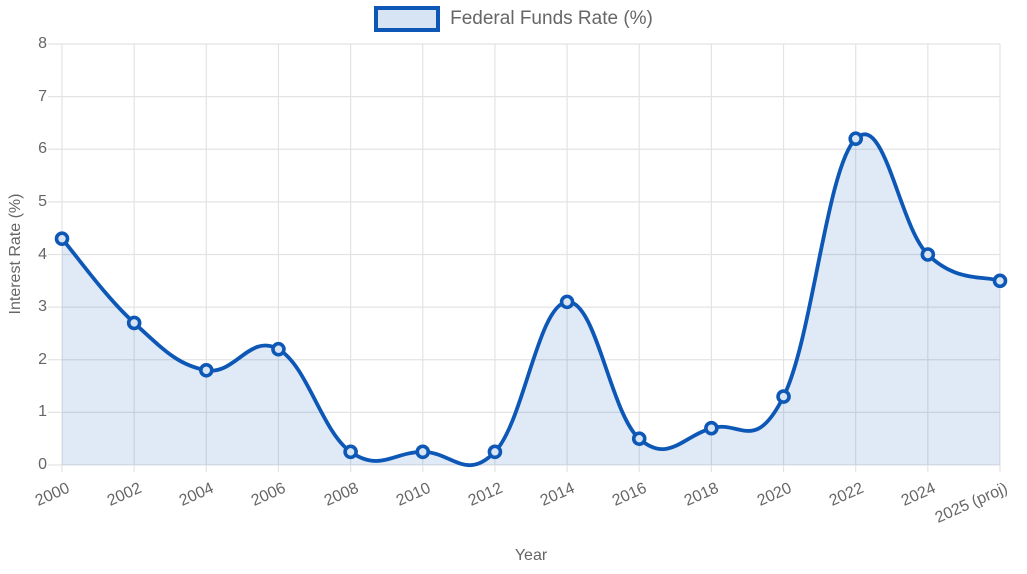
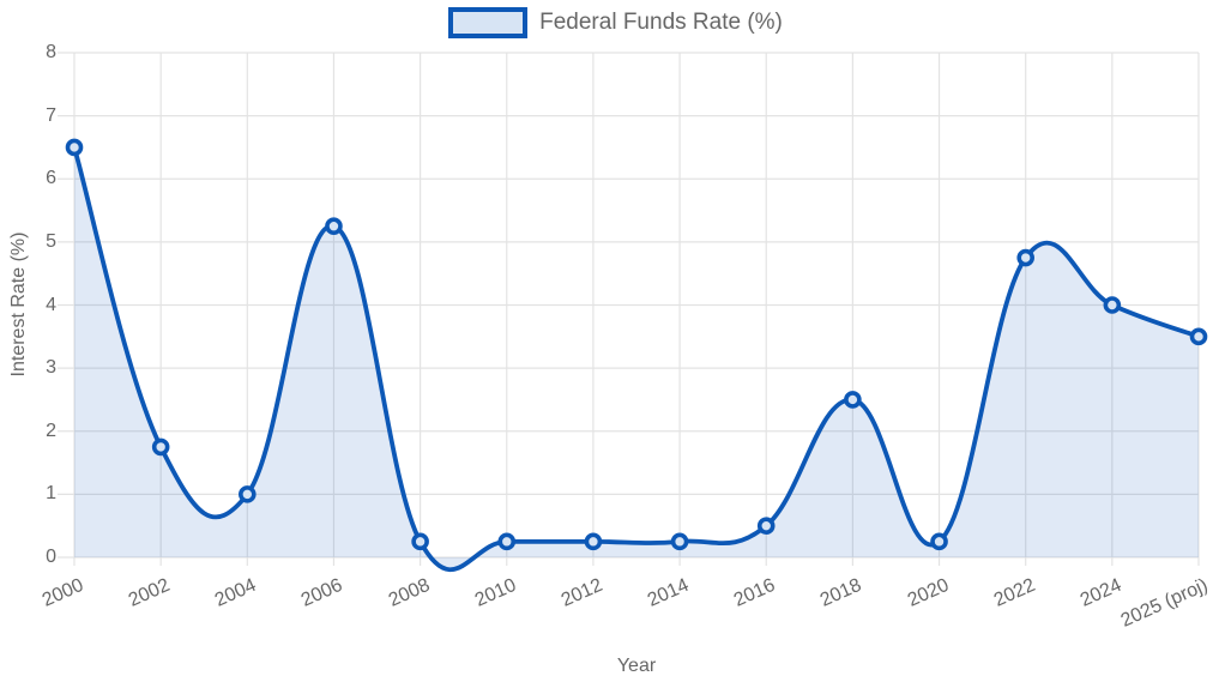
2000: 4.3 -> 6.5
2002: 2.7 -> 1.8
2004: 1.8 -> 1.0
2006: 2.2 -> 5.2
2014: 3.1 -> 0.2
2018: 0.7 -> 2.5
2020: 1.3 -> 0.2
2022: 6.2 -> 4.8
